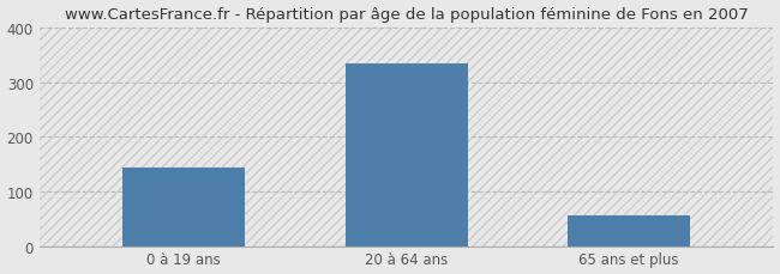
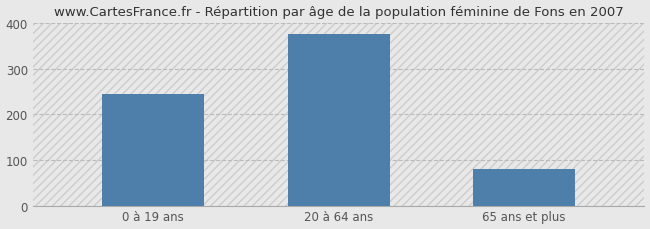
0 à 19 ans: 143 -> 245
20 à 64 ans: 333 -> 375
65 ans et plus: 55 -> 80
